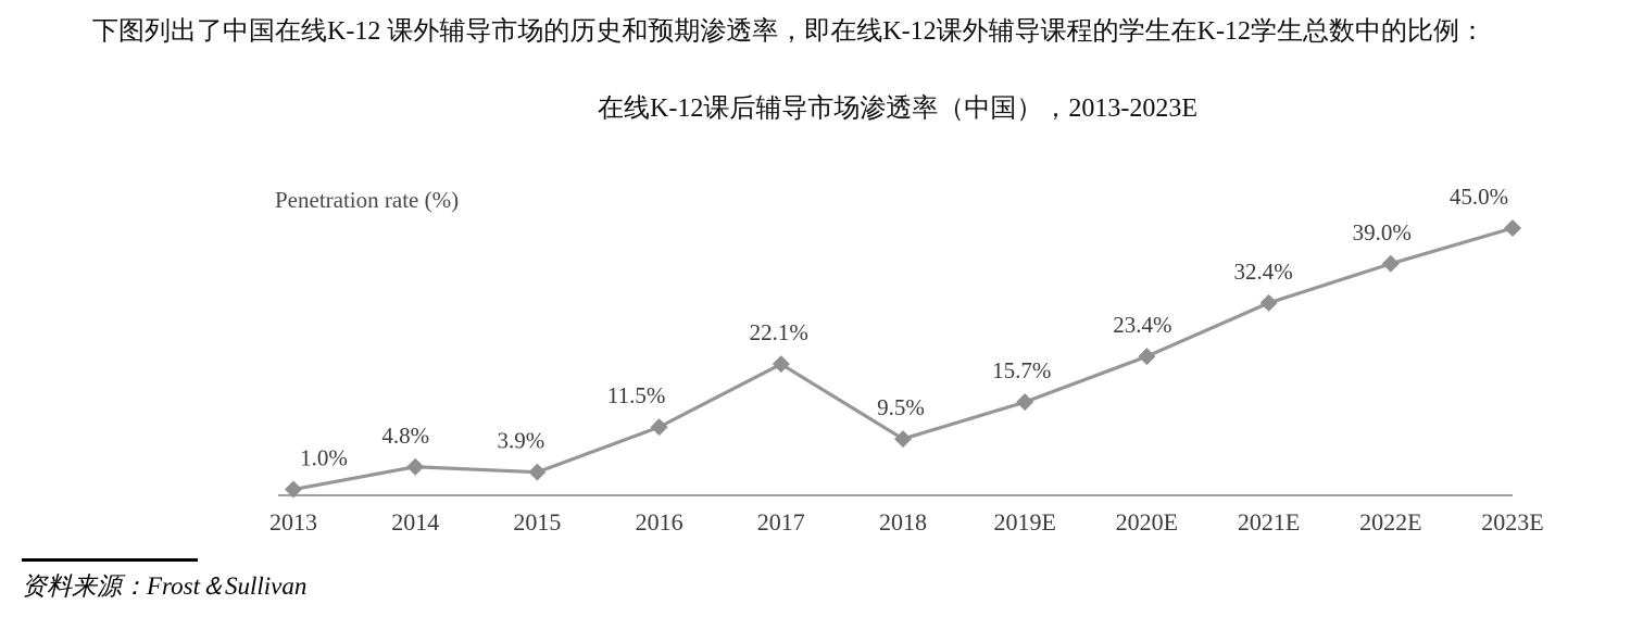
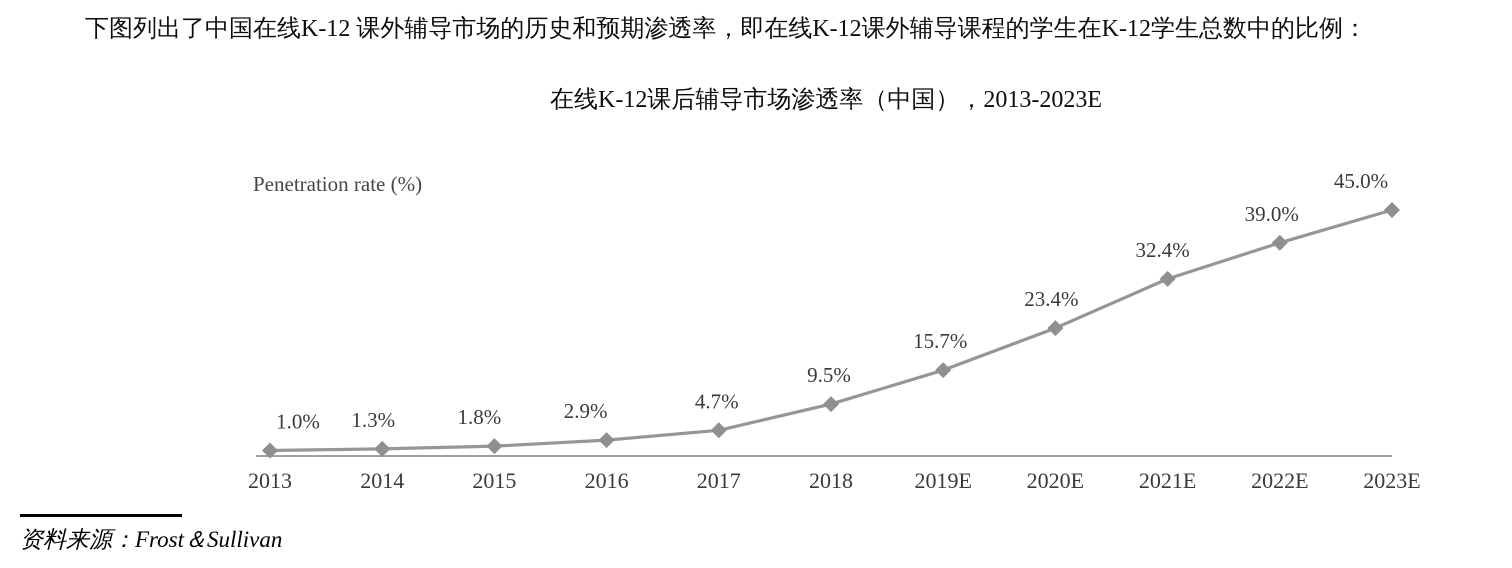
2014: 4.8% -> 1.3%
2015: 3.9% -> 1.8%
2016: 11.5% -> 2.9%
2017: 22.1% -> 4.7%
